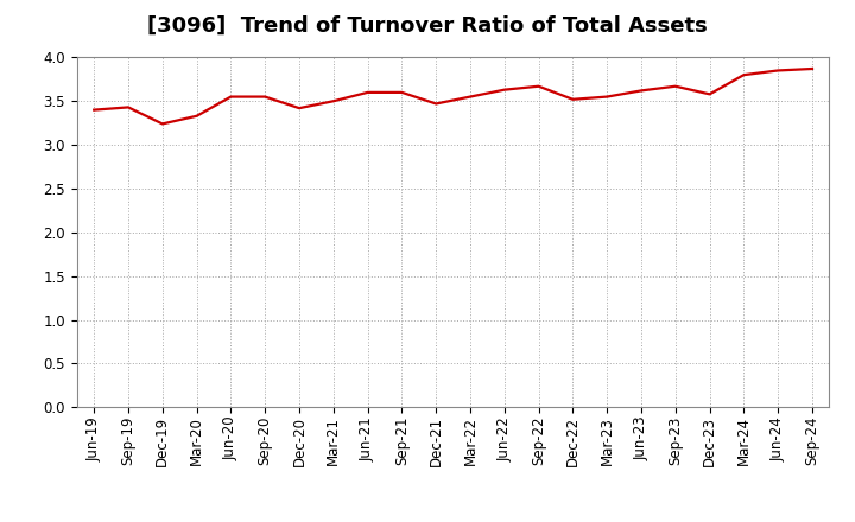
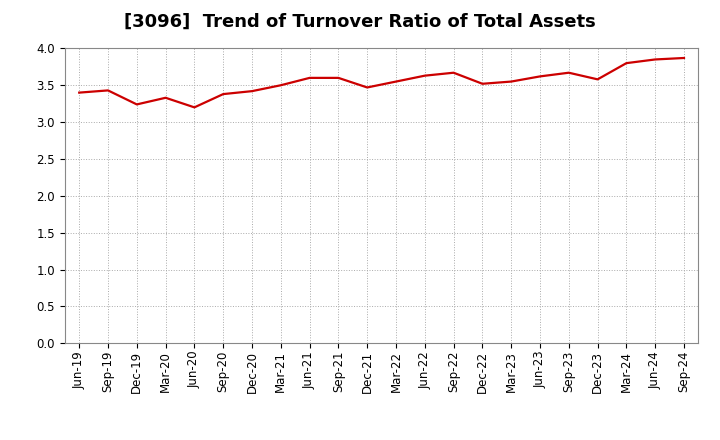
Jun-20: 3.55 -> 3.20
Sep-20: 3.55 -> 3.38
